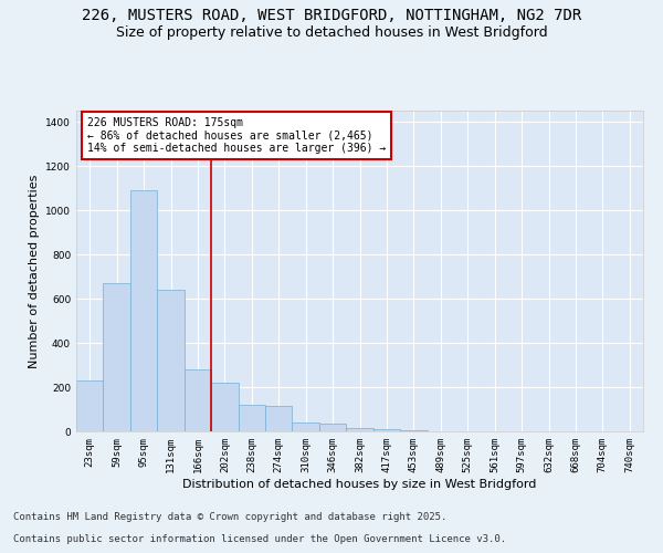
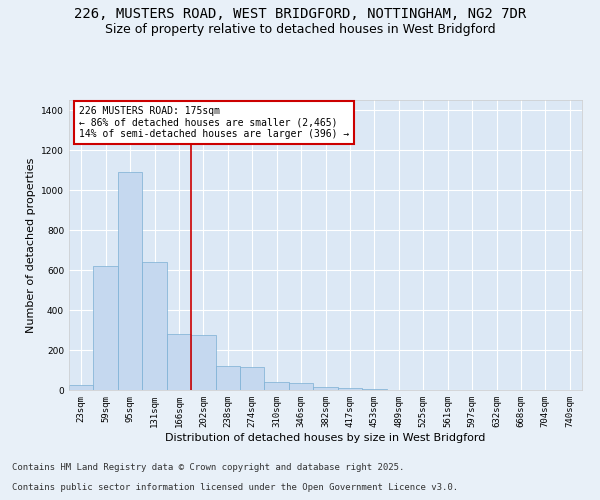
23sqm: 230 -> 20
59sqm: 670 -> 620
202sqm: 220 -> 280
